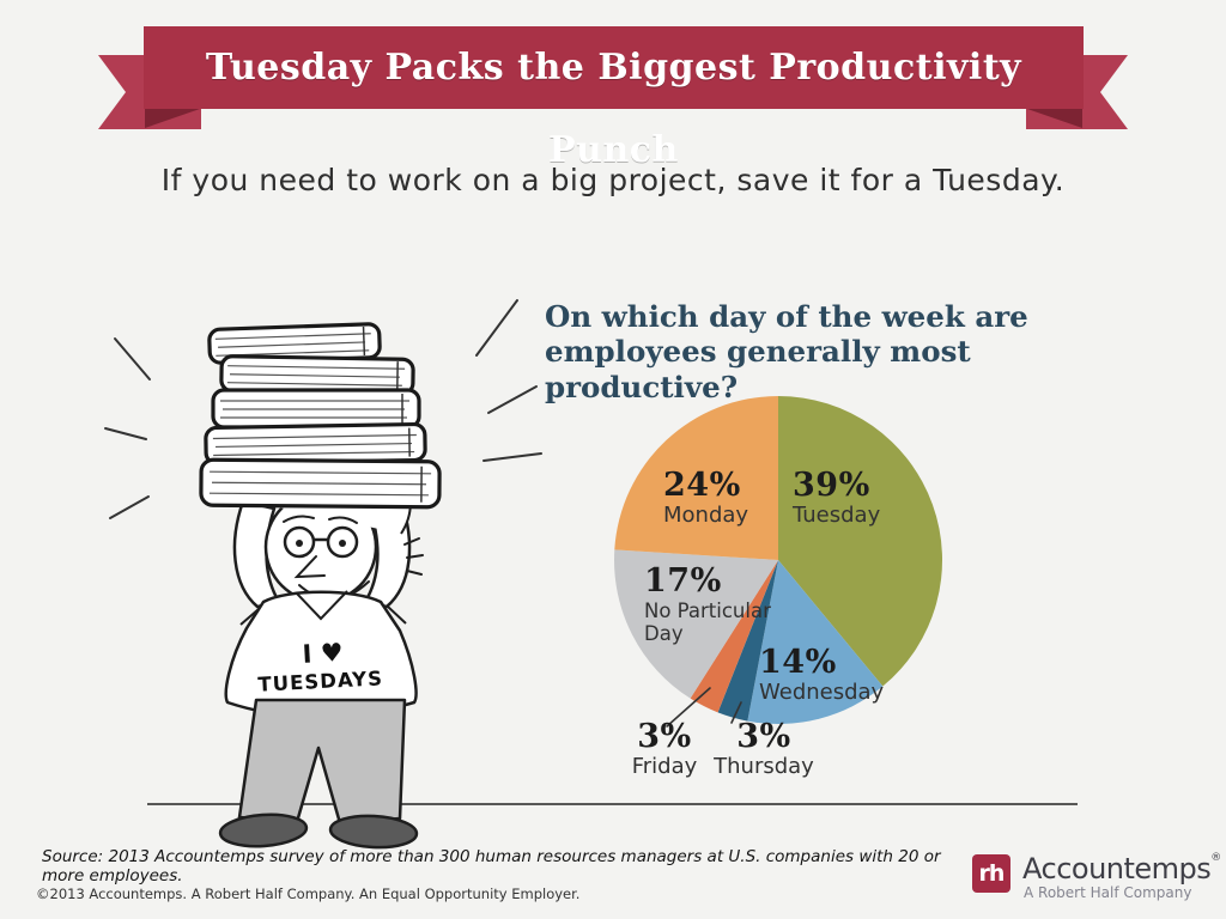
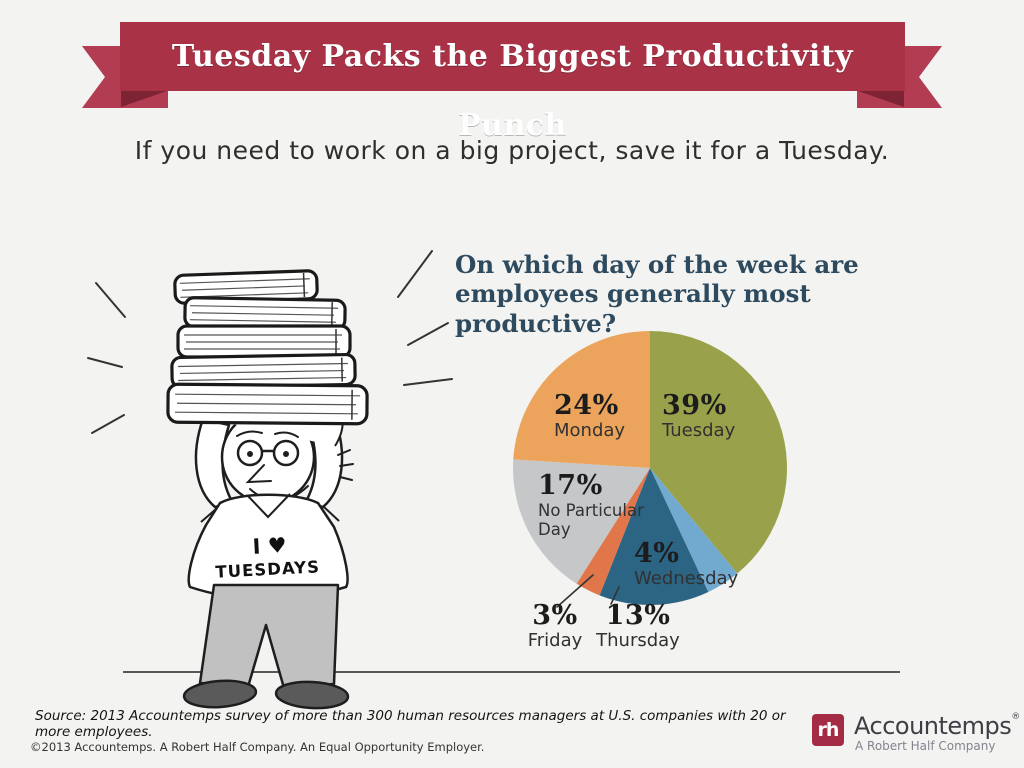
Wednesday: 14% -> 4%
Thursday: 3% -> 13%
